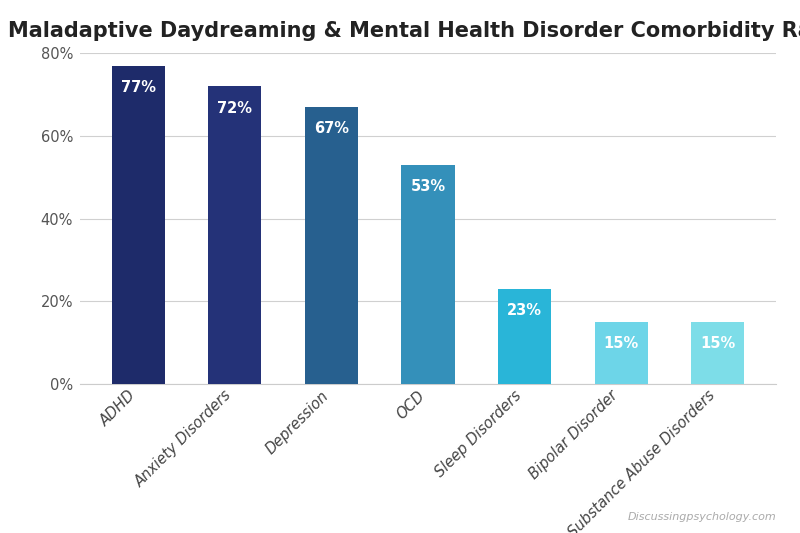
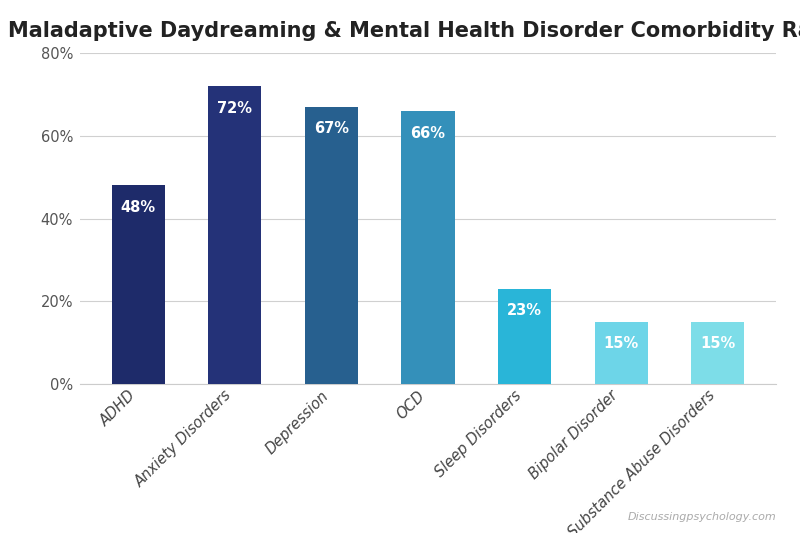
ADHD: 77% -> 48%
OCD: 53% -> 66%
